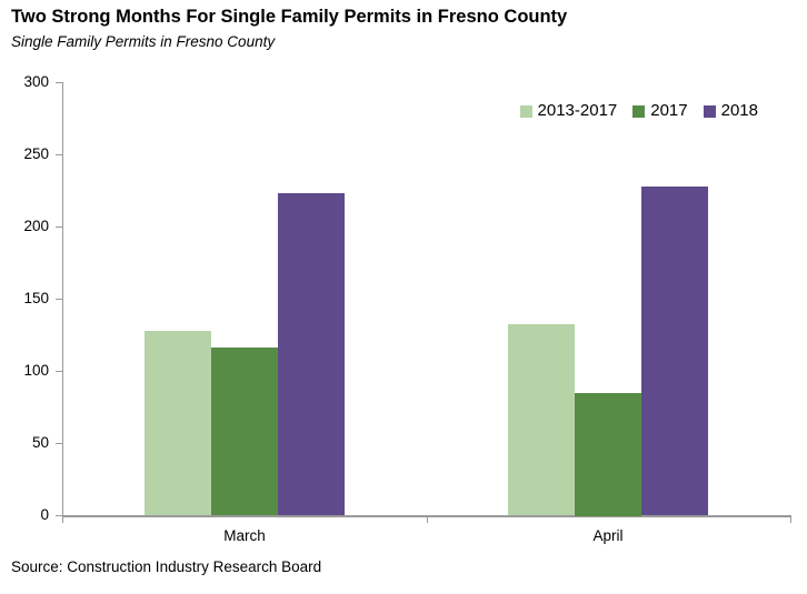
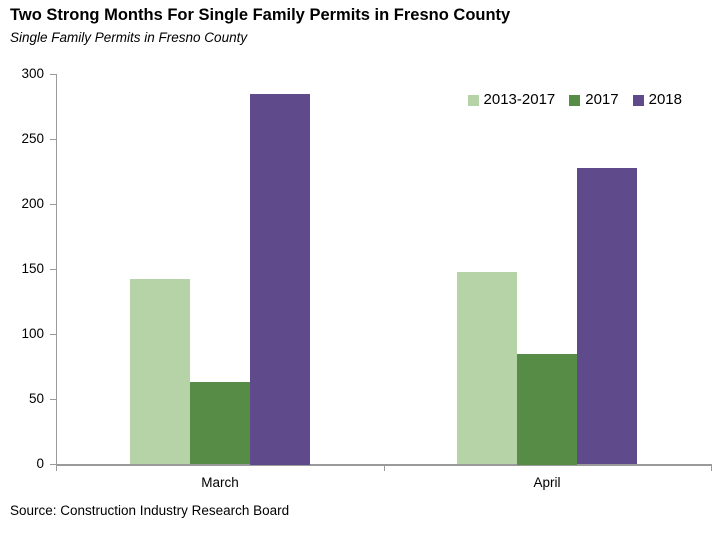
2013-2017/March: 128 -> 142
2017/March: 116 -> 63
2018/March: 223 -> 285
2013-2017/April: 132 -> 148
